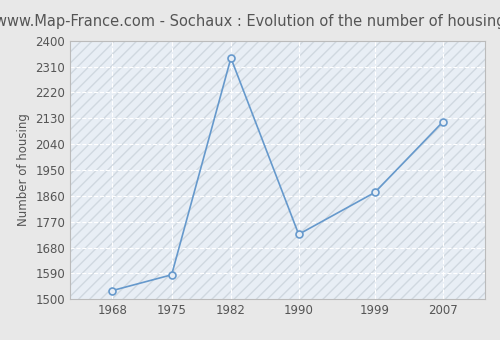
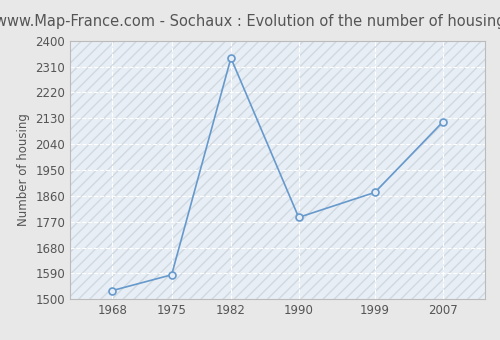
1990: 1726 -> 1785
